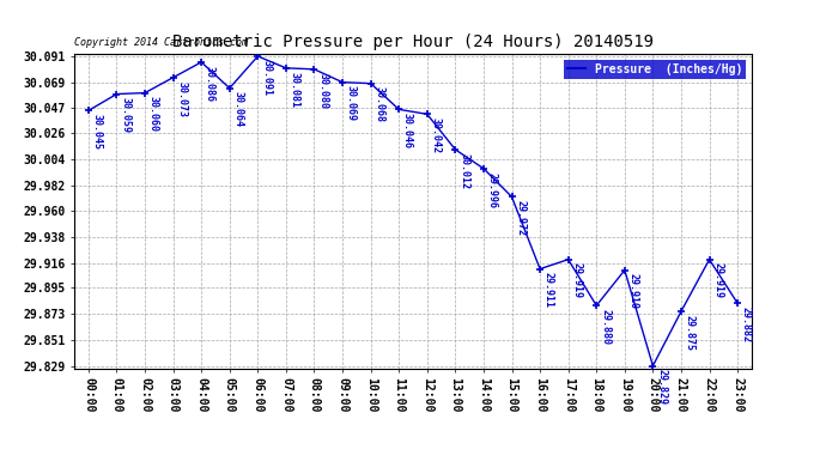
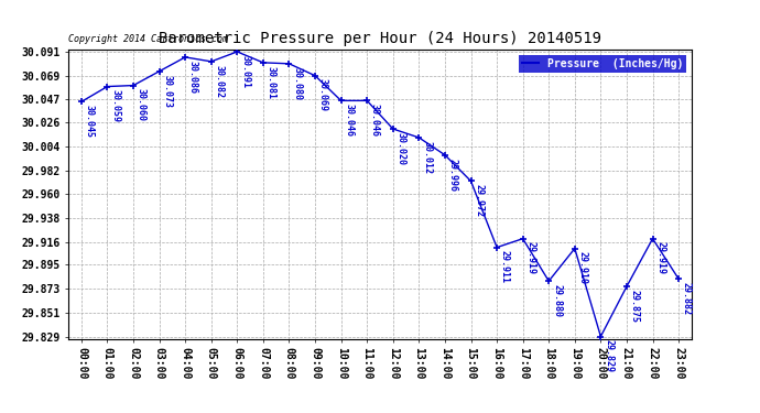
05:00: 30.064 -> 30.082
10:00: 30.068 -> 30.046
12:00: 30.042 -> 30.020
